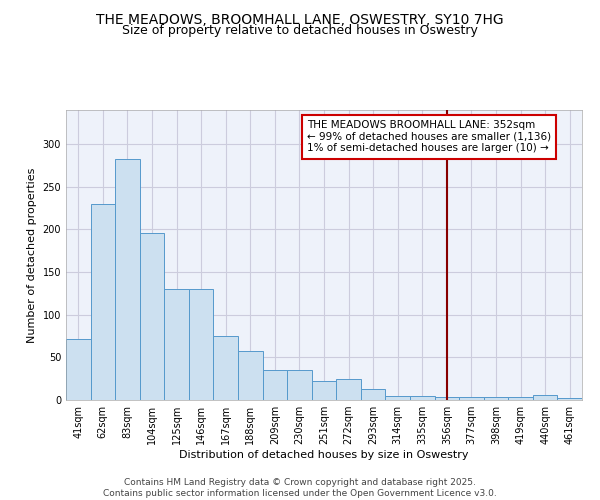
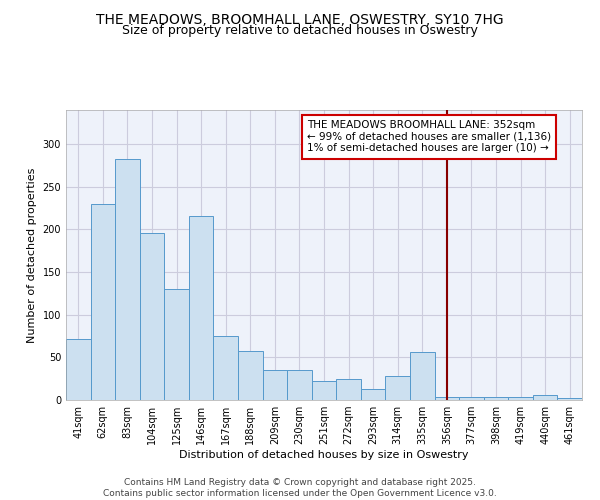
146sqm: 130 -> 216
314sqm: 5 -> 28
335sqm: 5 -> 56
